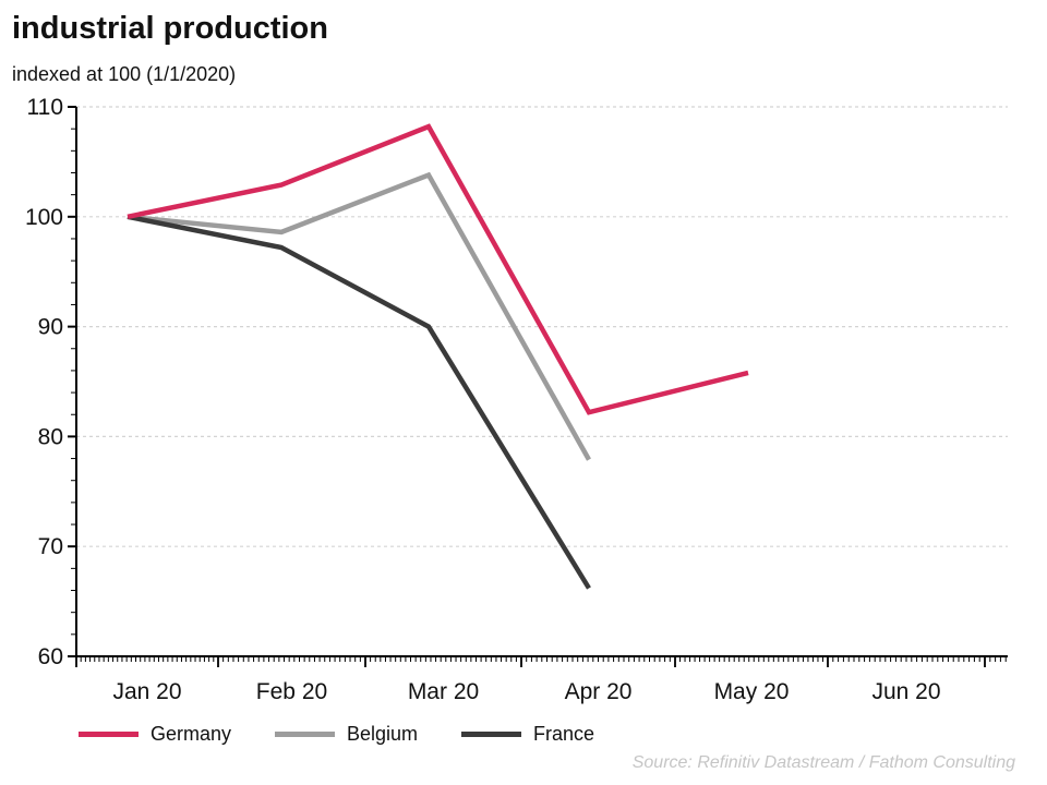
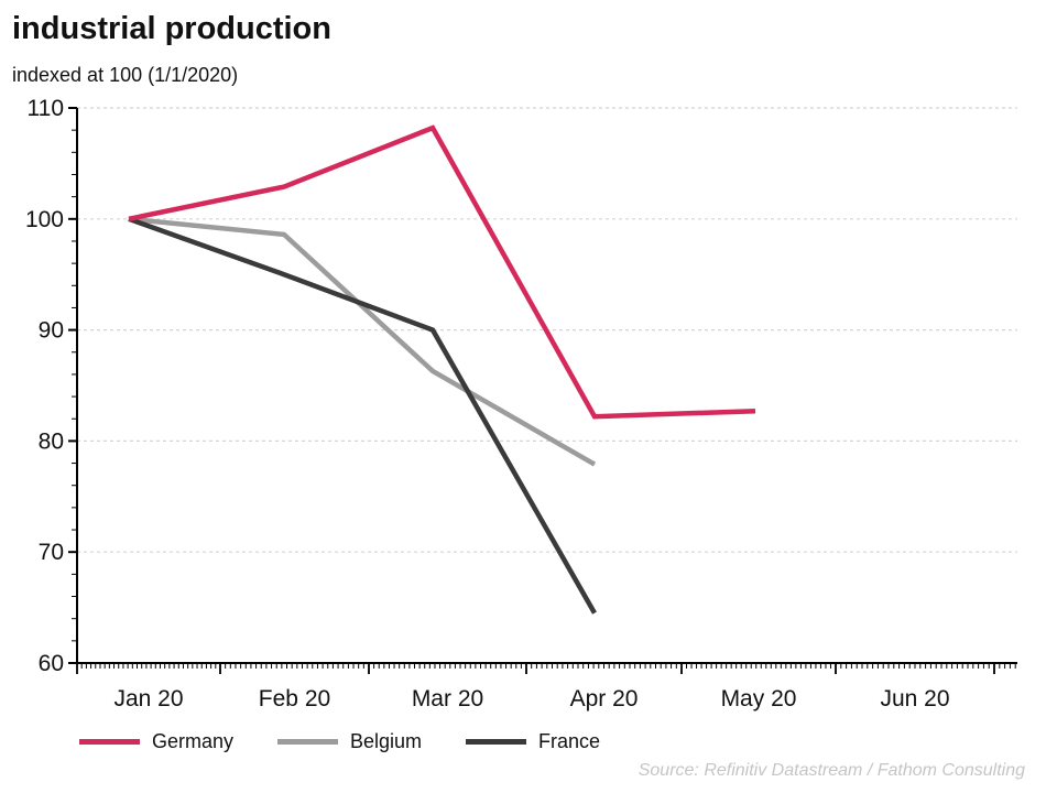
France/Feb 20: 97.2 -> 95.0
Belgium/Mar 20: 103.8 -> 86.3
France/Apr 20: 66.2 -> 64.5
Germany/May 20: 85.8 -> 82.7
